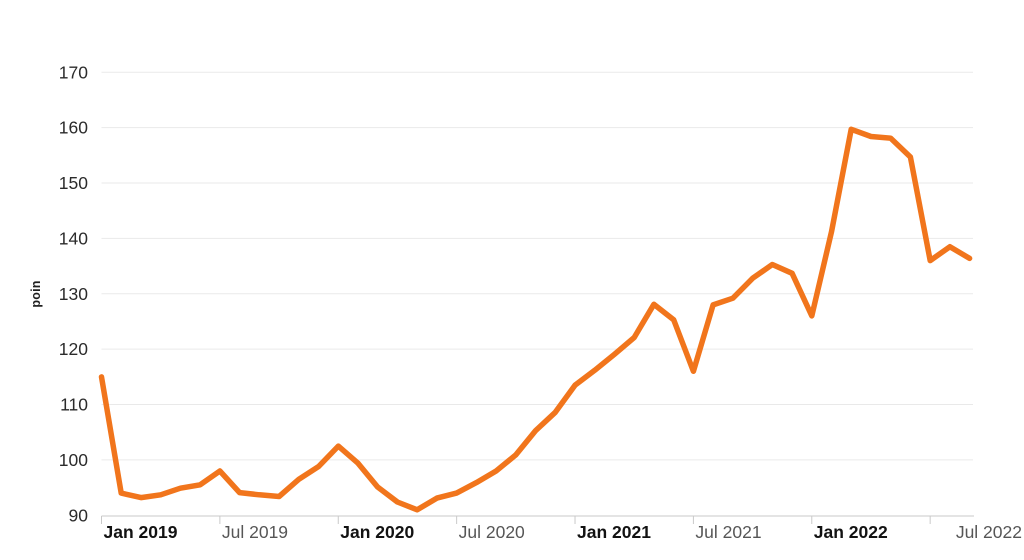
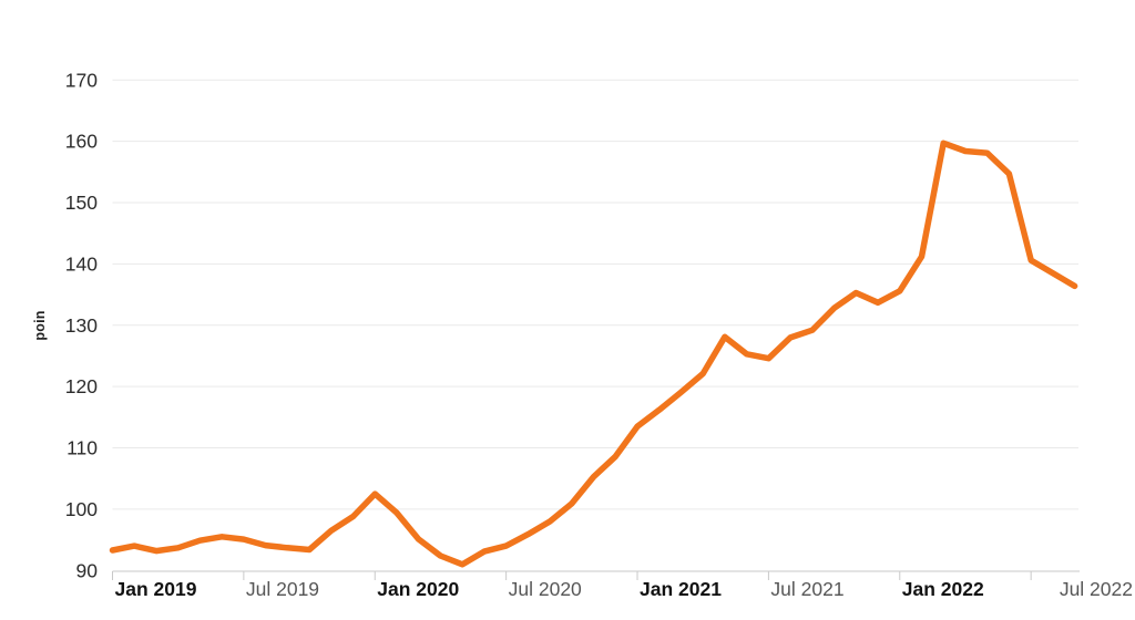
Jan 2019: 115 -> 93
Jul 2019: 98 -> 95
Jul 2021: 116 -> 125
Jan 2022: 126 -> 136
Jul 2022: 136 -> 141
